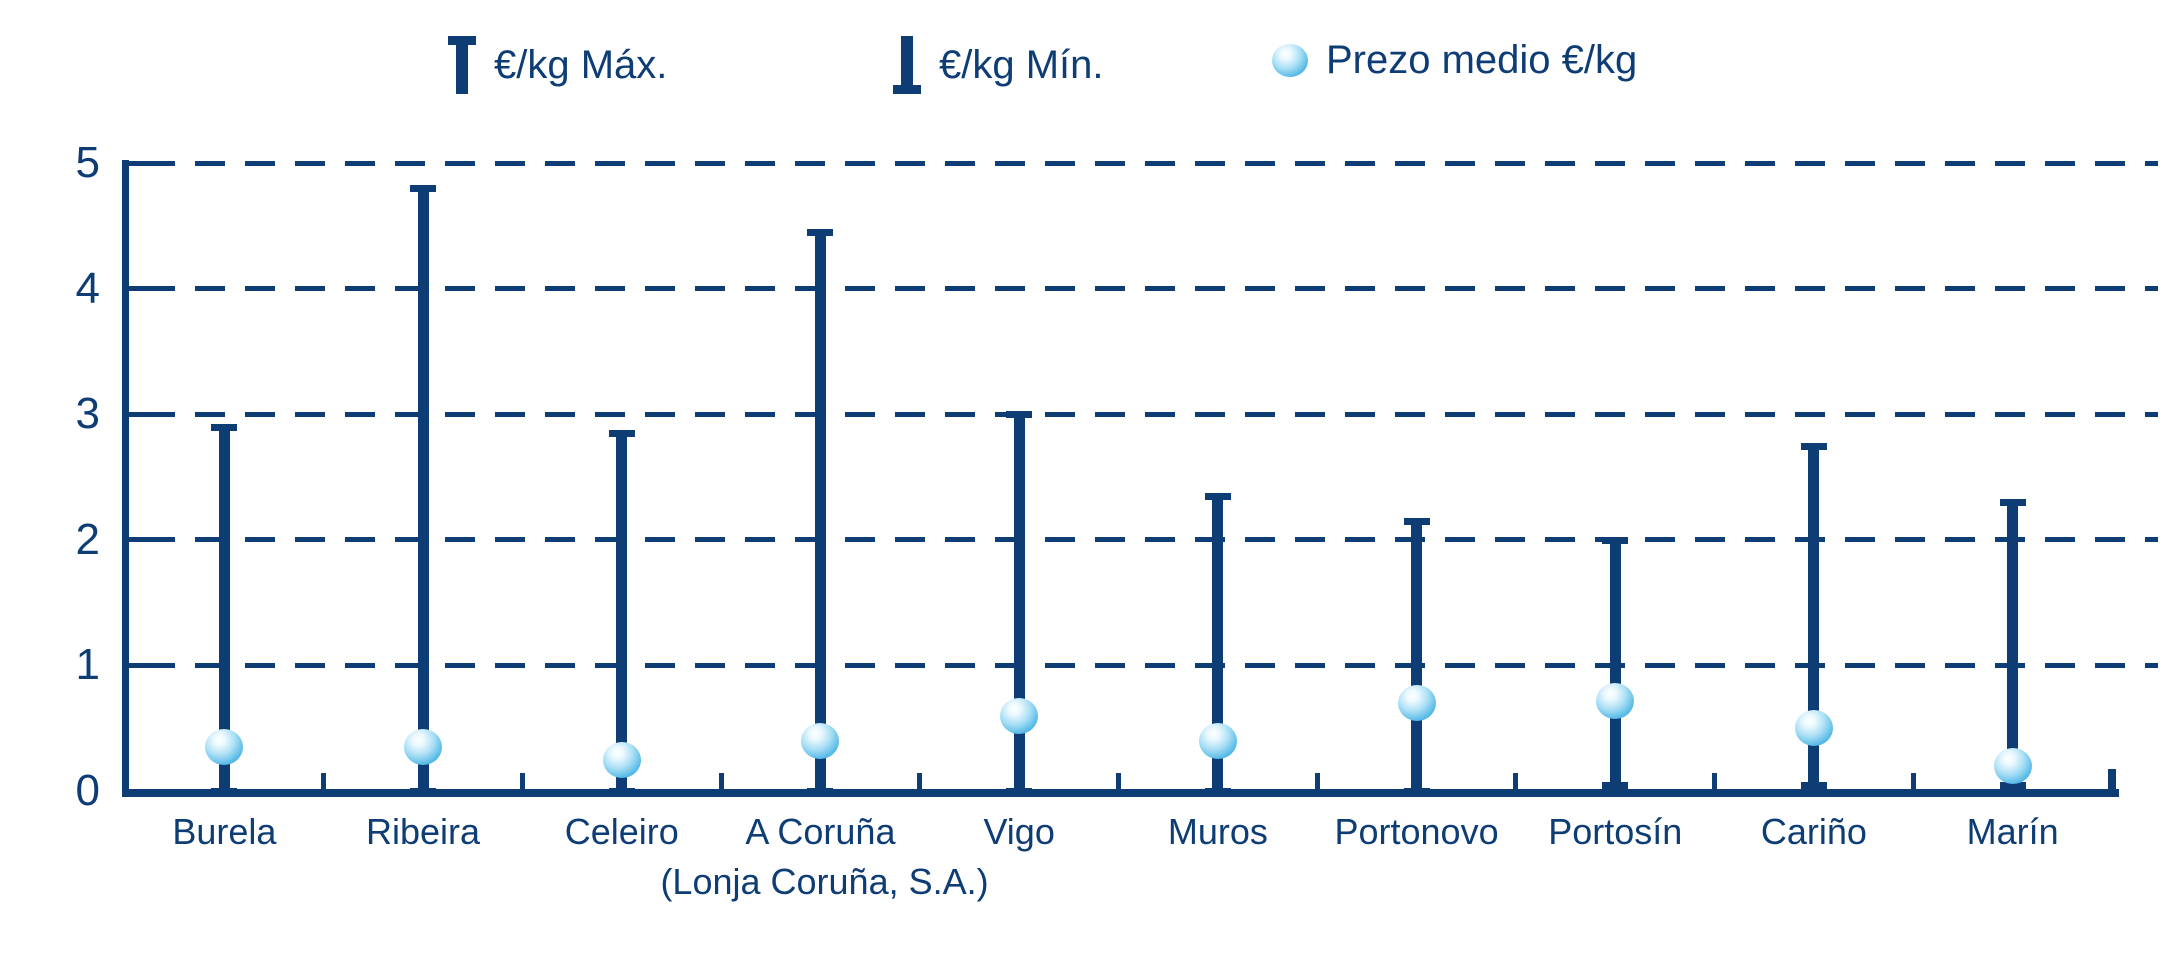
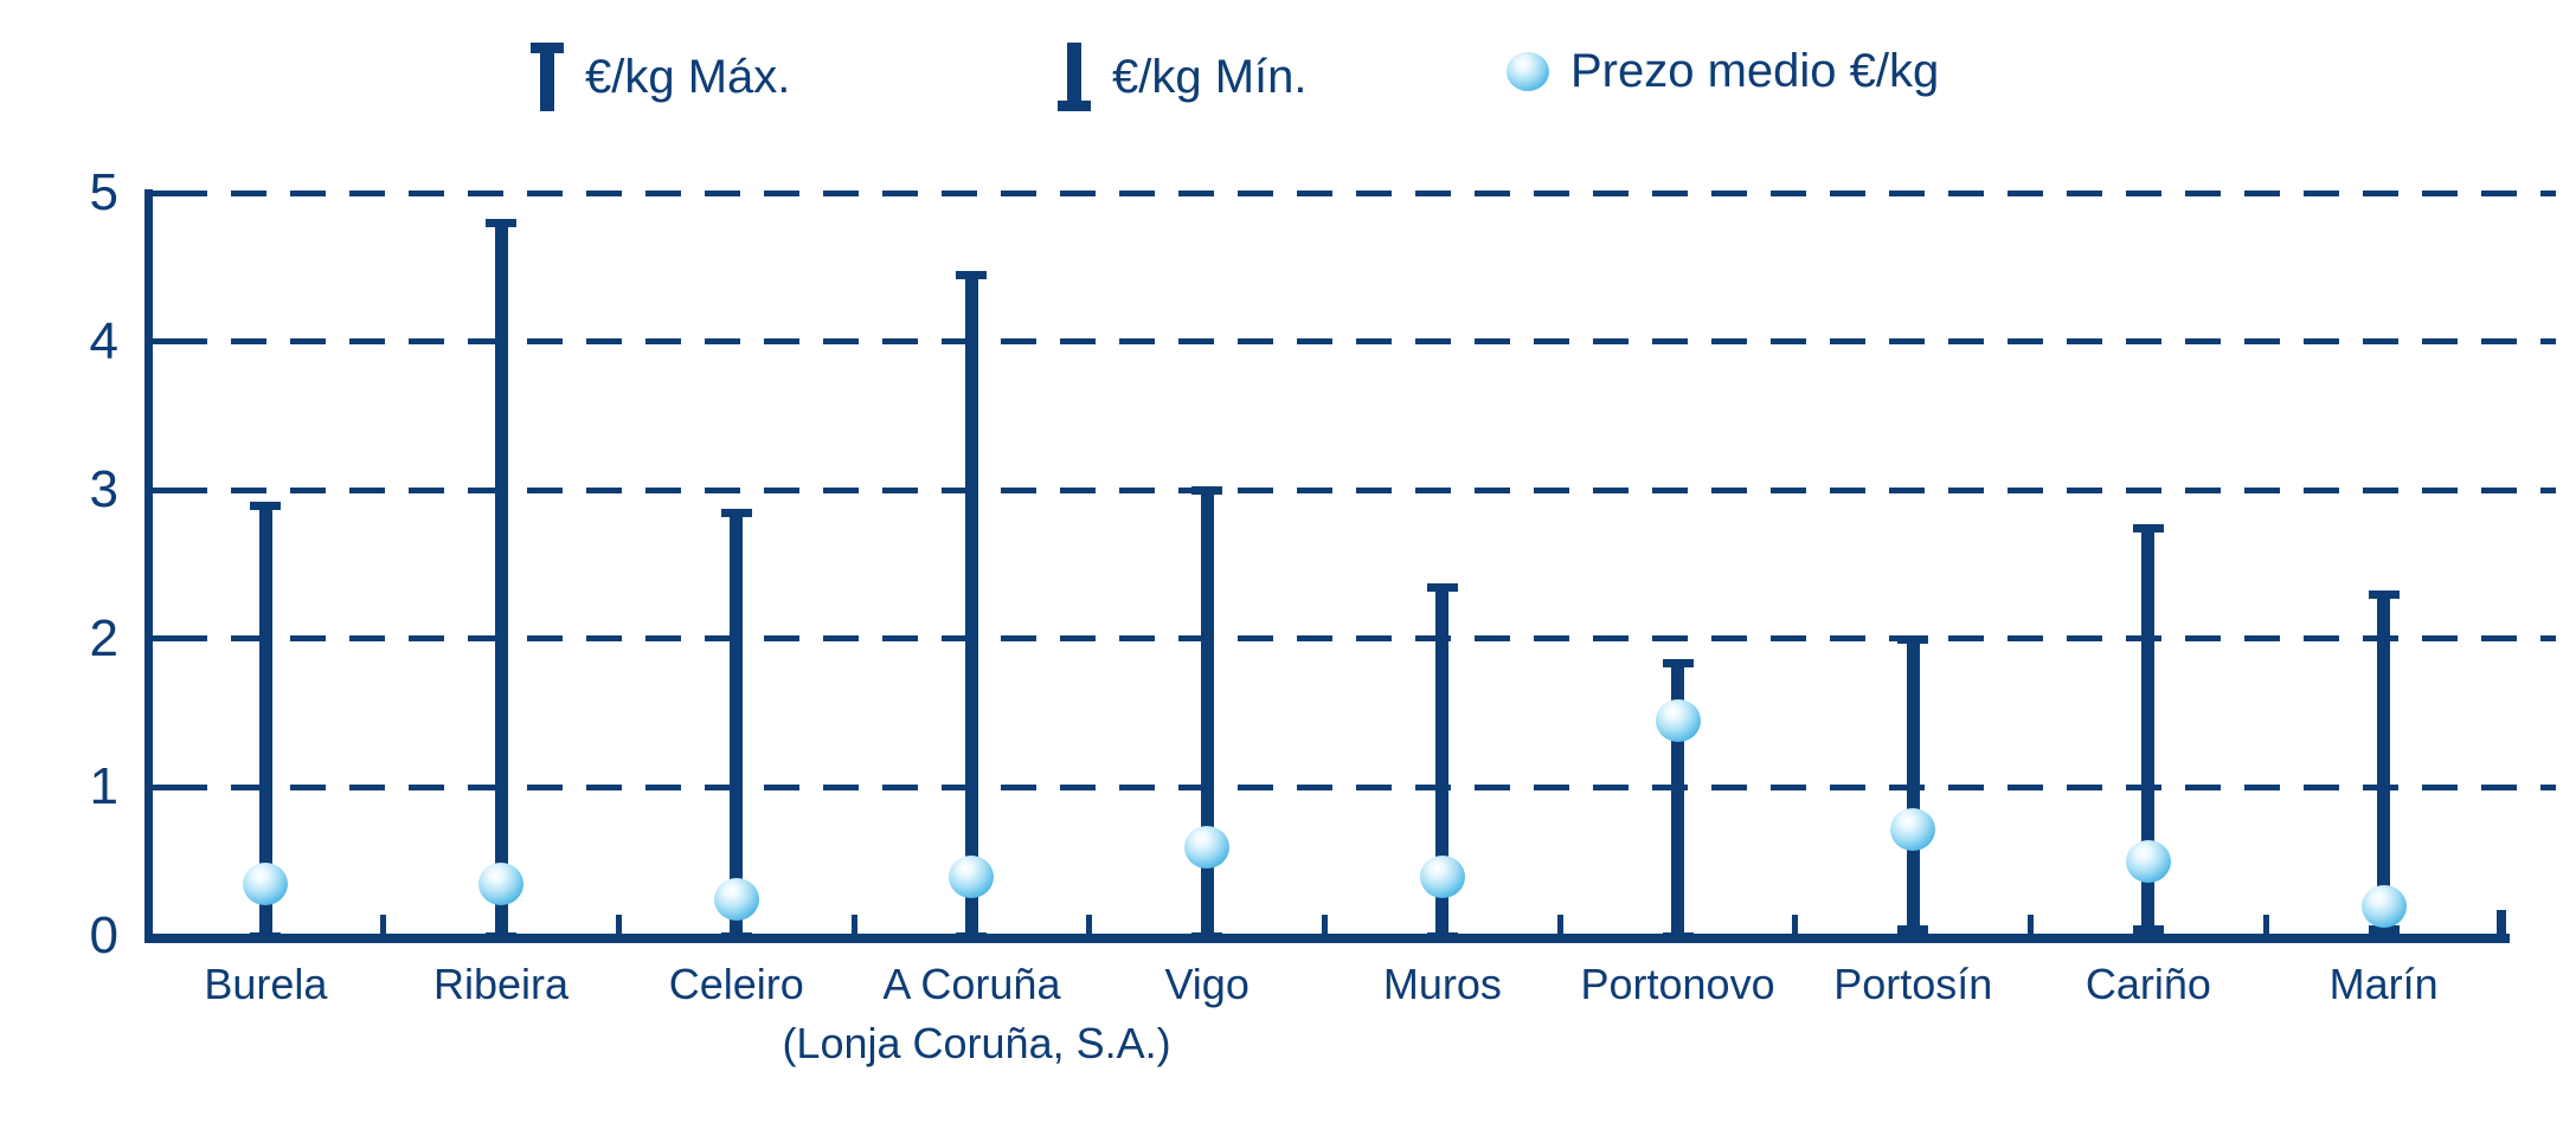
€/kg Máx./Portonovo: 2.15 -> 1.84
Prezo medio €/kg/Portonovo: 0.70 -> 1.45
